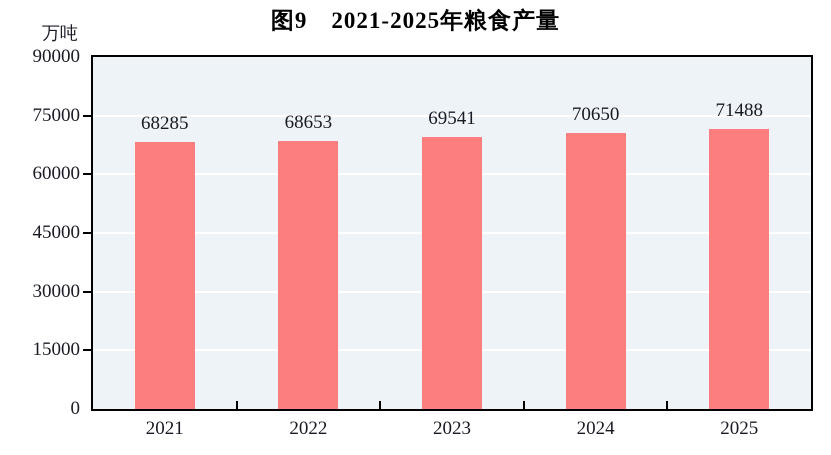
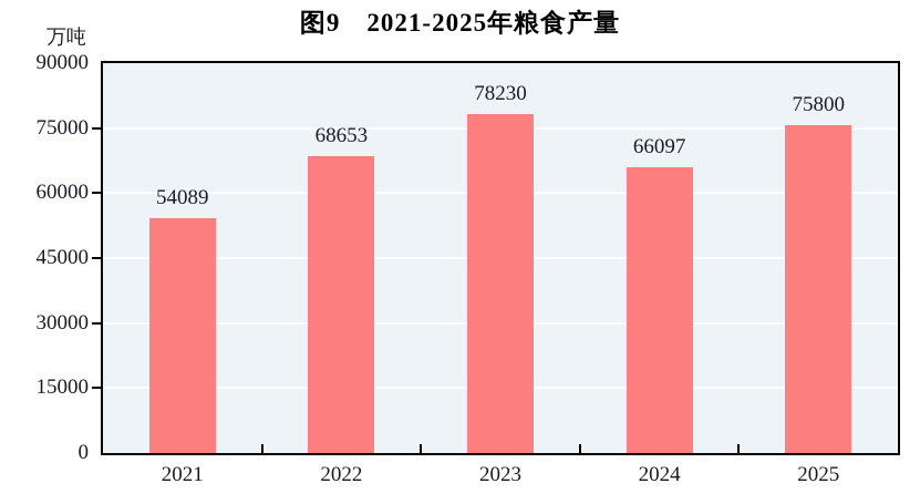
2021: 68285 -> 54089
2023: 69541 -> 78230
2024: 70650 -> 66097
2025: 71488 -> 75800
